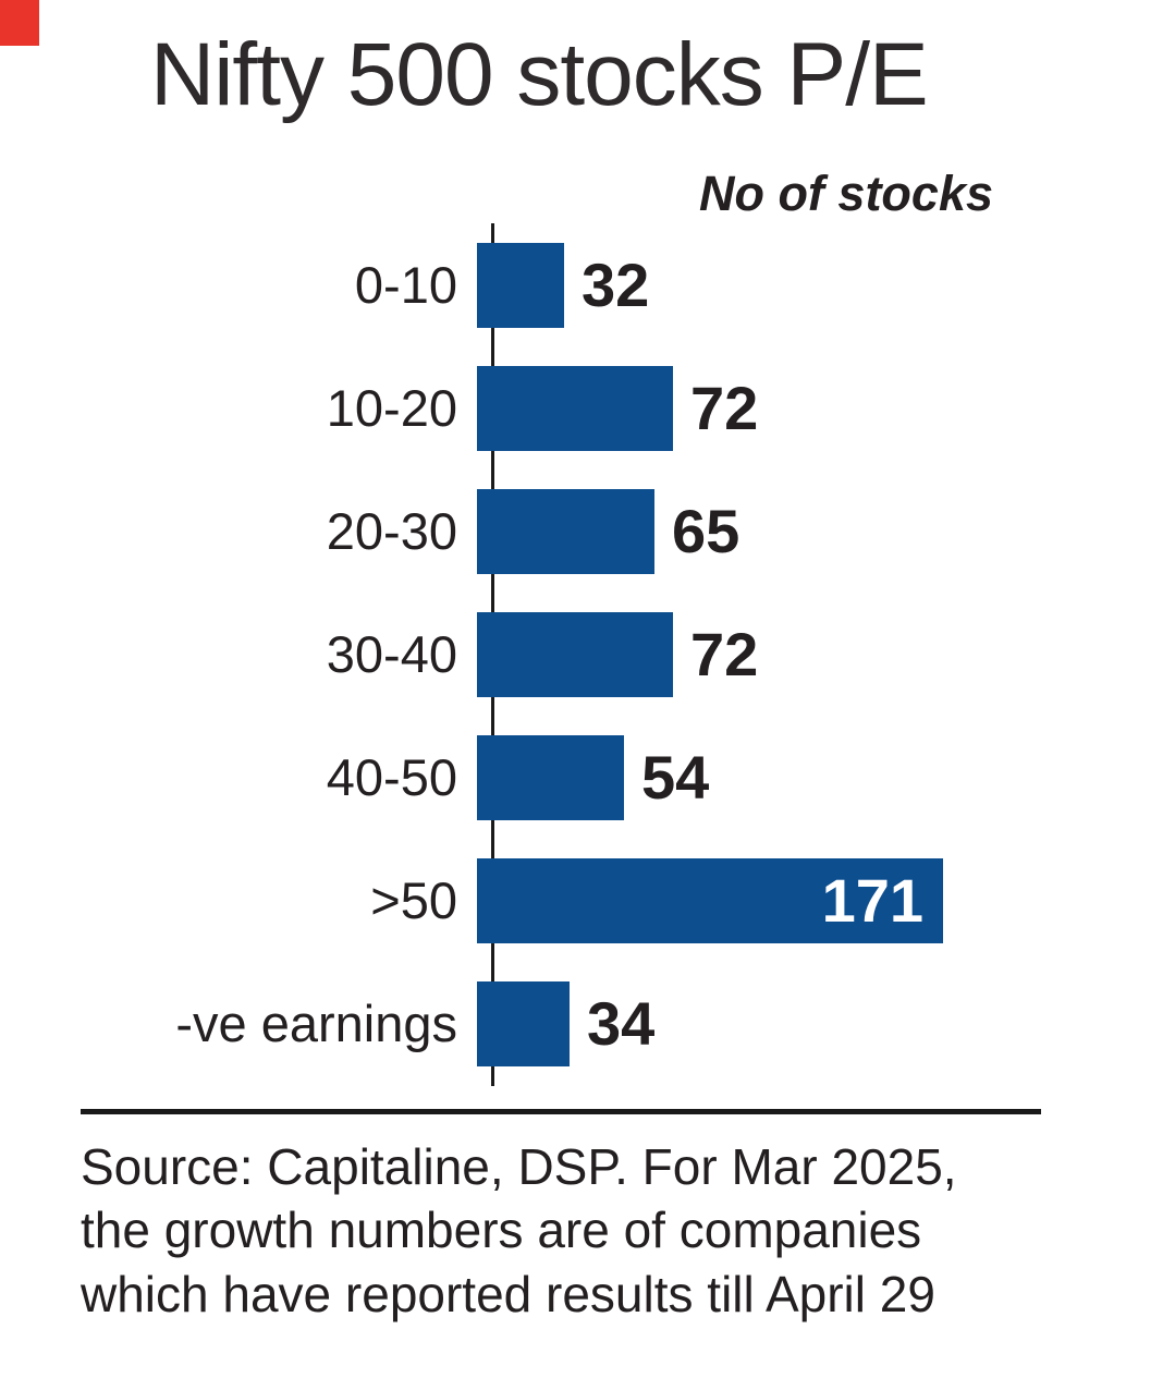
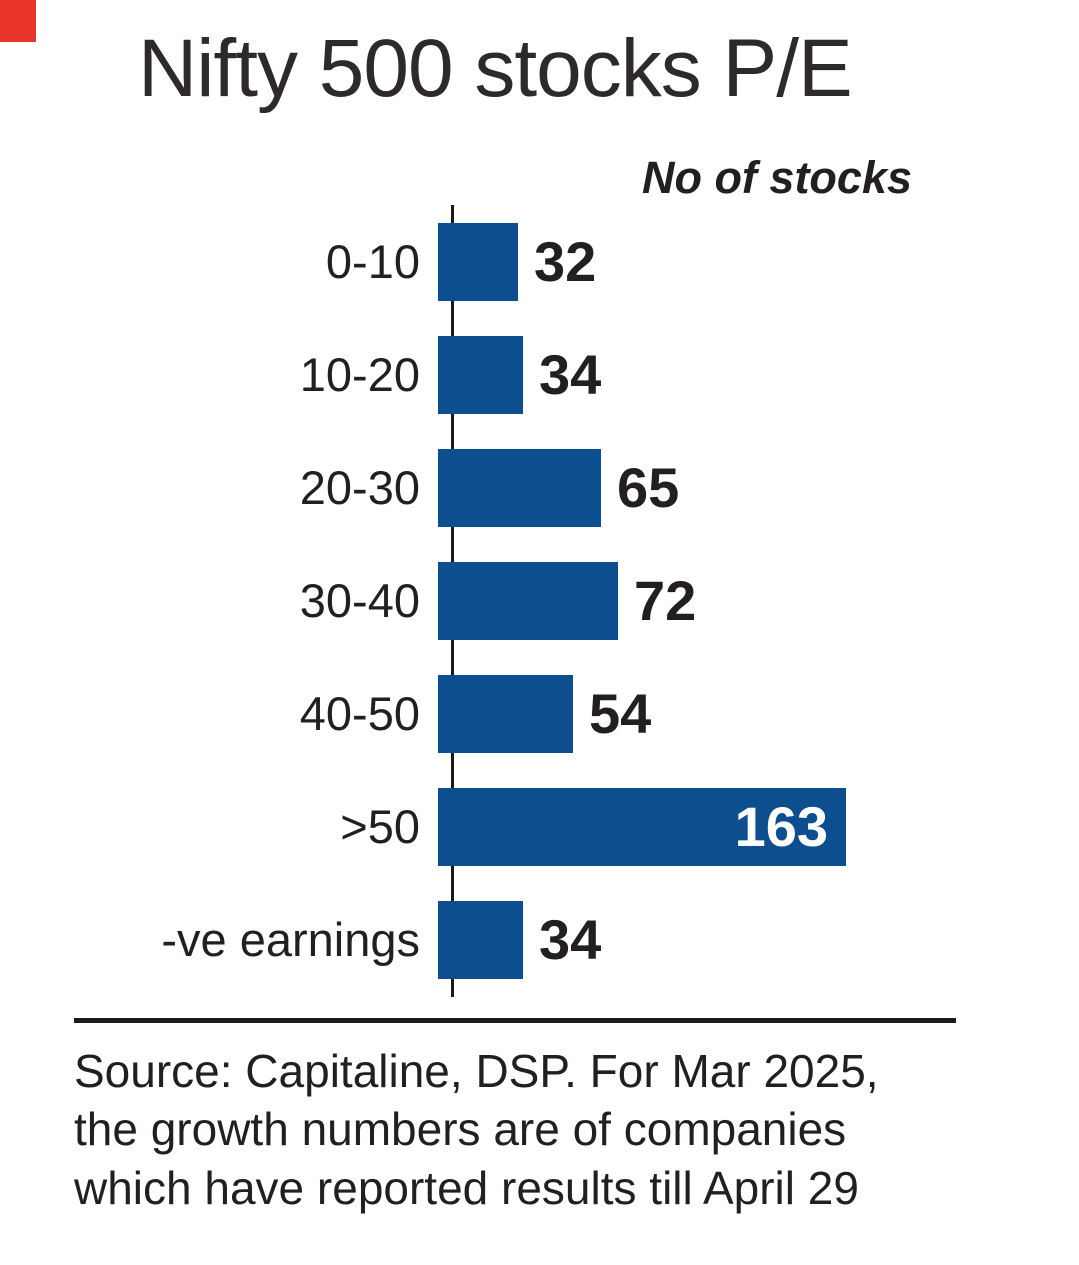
10-20: 72 -> 34
>50: 171 -> 163
